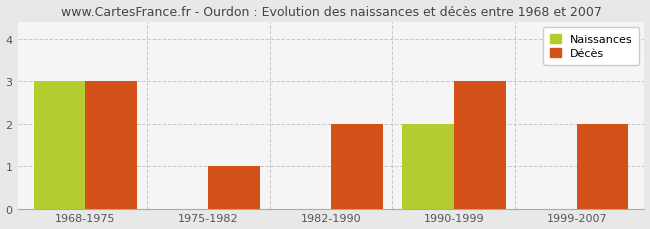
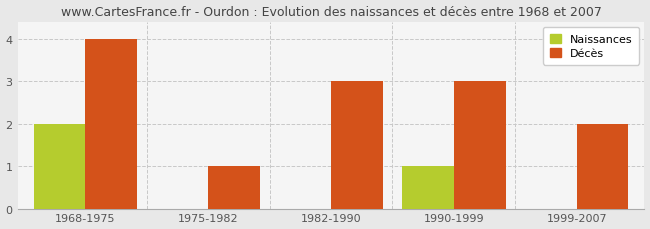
Naissances/1968-1975: 3 -> 2
Décès/1968-1975: 3 -> 4
Décès/1982-1990: 2 -> 3
Naissances/1990-1999: 2 -> 1
